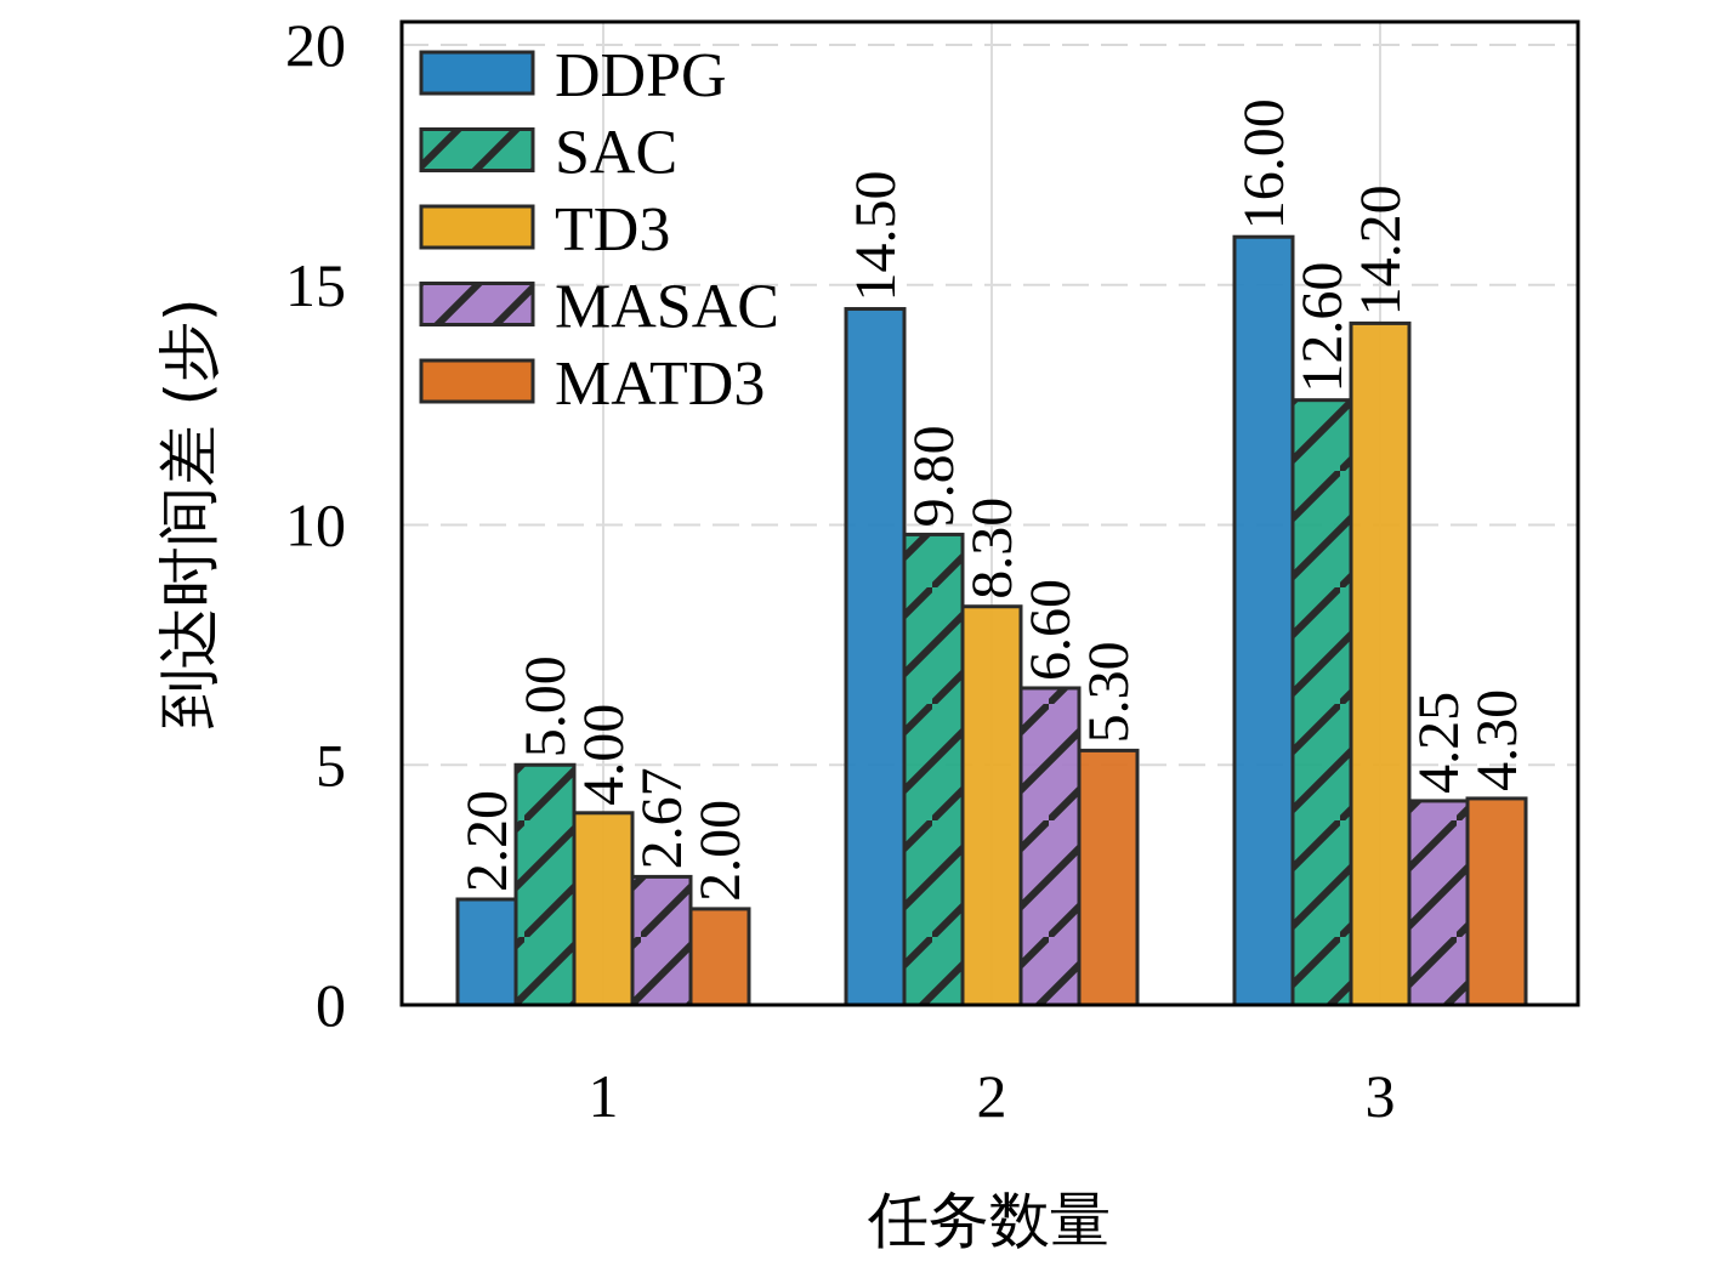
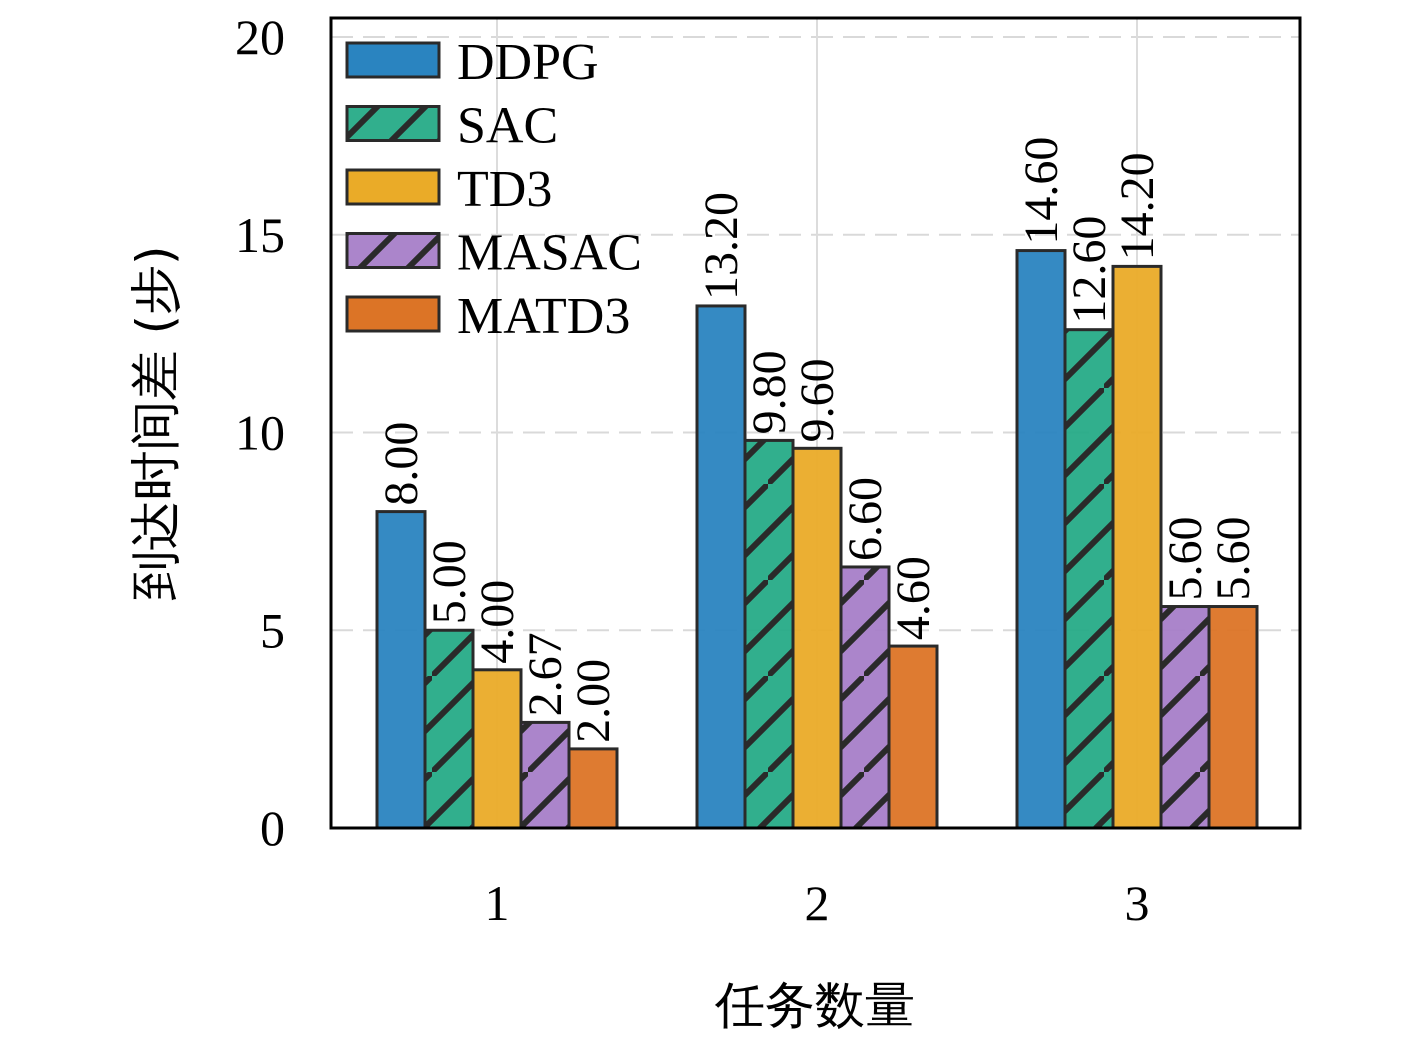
DDPG/1: 2.20 -> 8.00
DDPG/2: 14.50 -> 13.20
TD3/2: 8.30 -> 9.60
MATD3/2: 5.30 -> 4.60
DDPG/3: 16.00 -> 14.60
MASAC/3: 4.25 -> 5.60
MATD3/3: 4.30 -> 5.60
